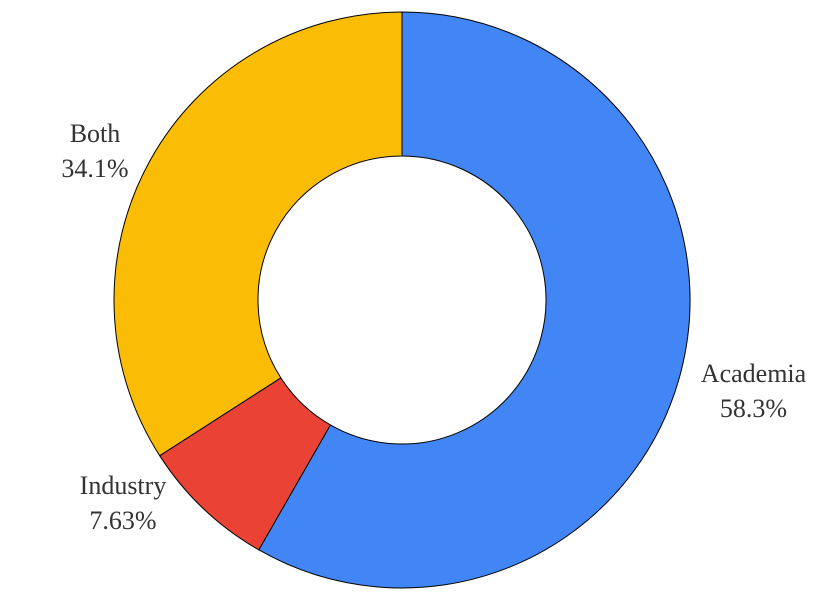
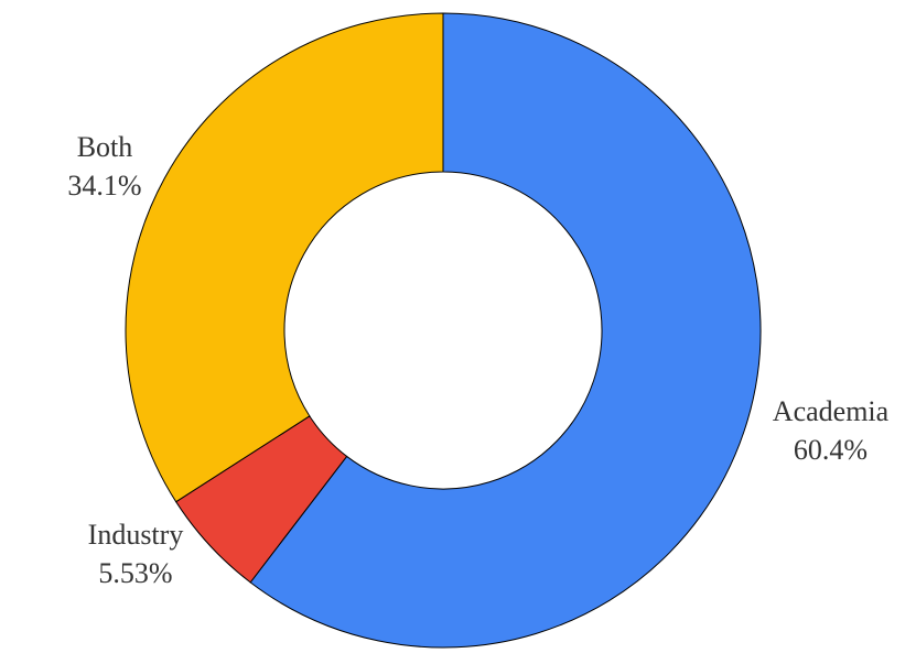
Academia: 58.3% -> 60.4%
Industry: 7.63% -> 5.53%
